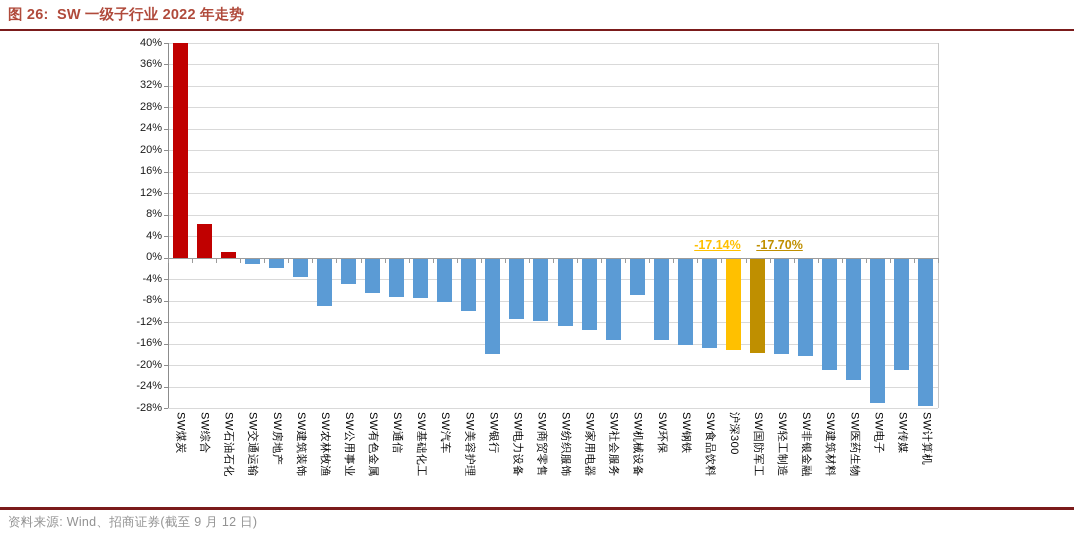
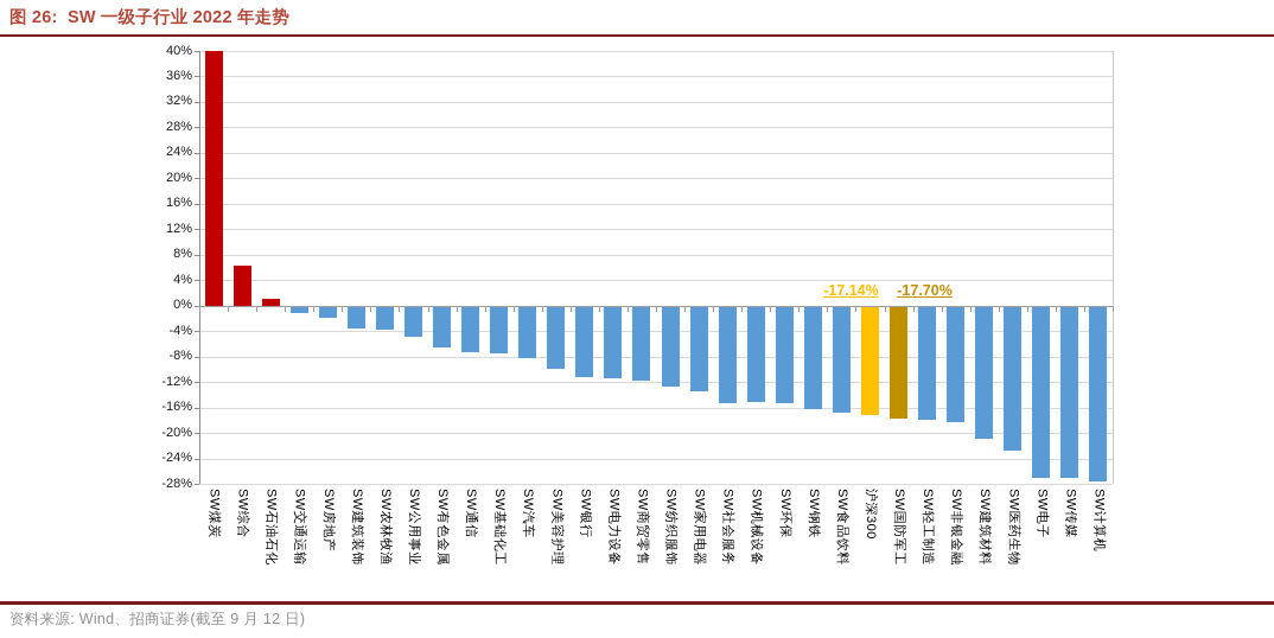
SW农林牧渔: -9% -> -4%
SW银行: -18% -> -11%
SW机械设备: -7% -> -15%
SW传媒: -21% -> -27%
